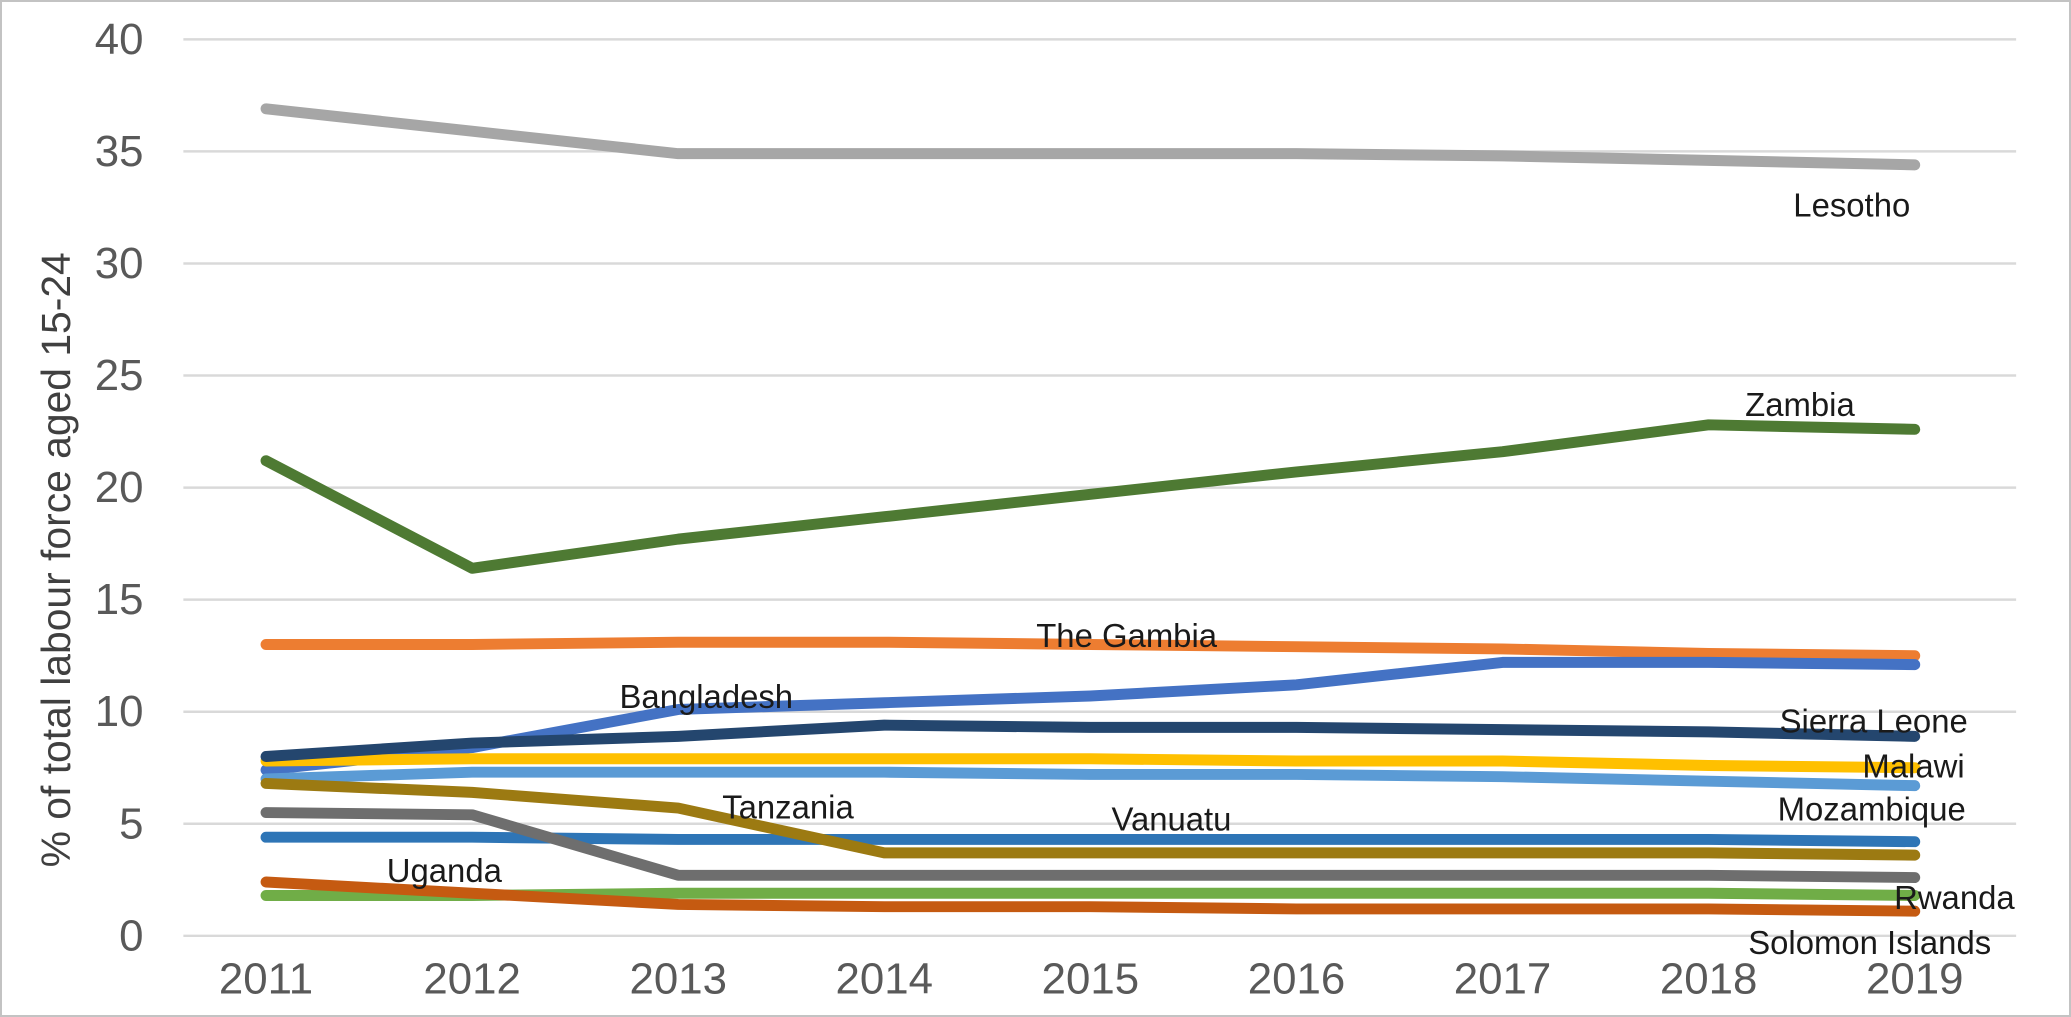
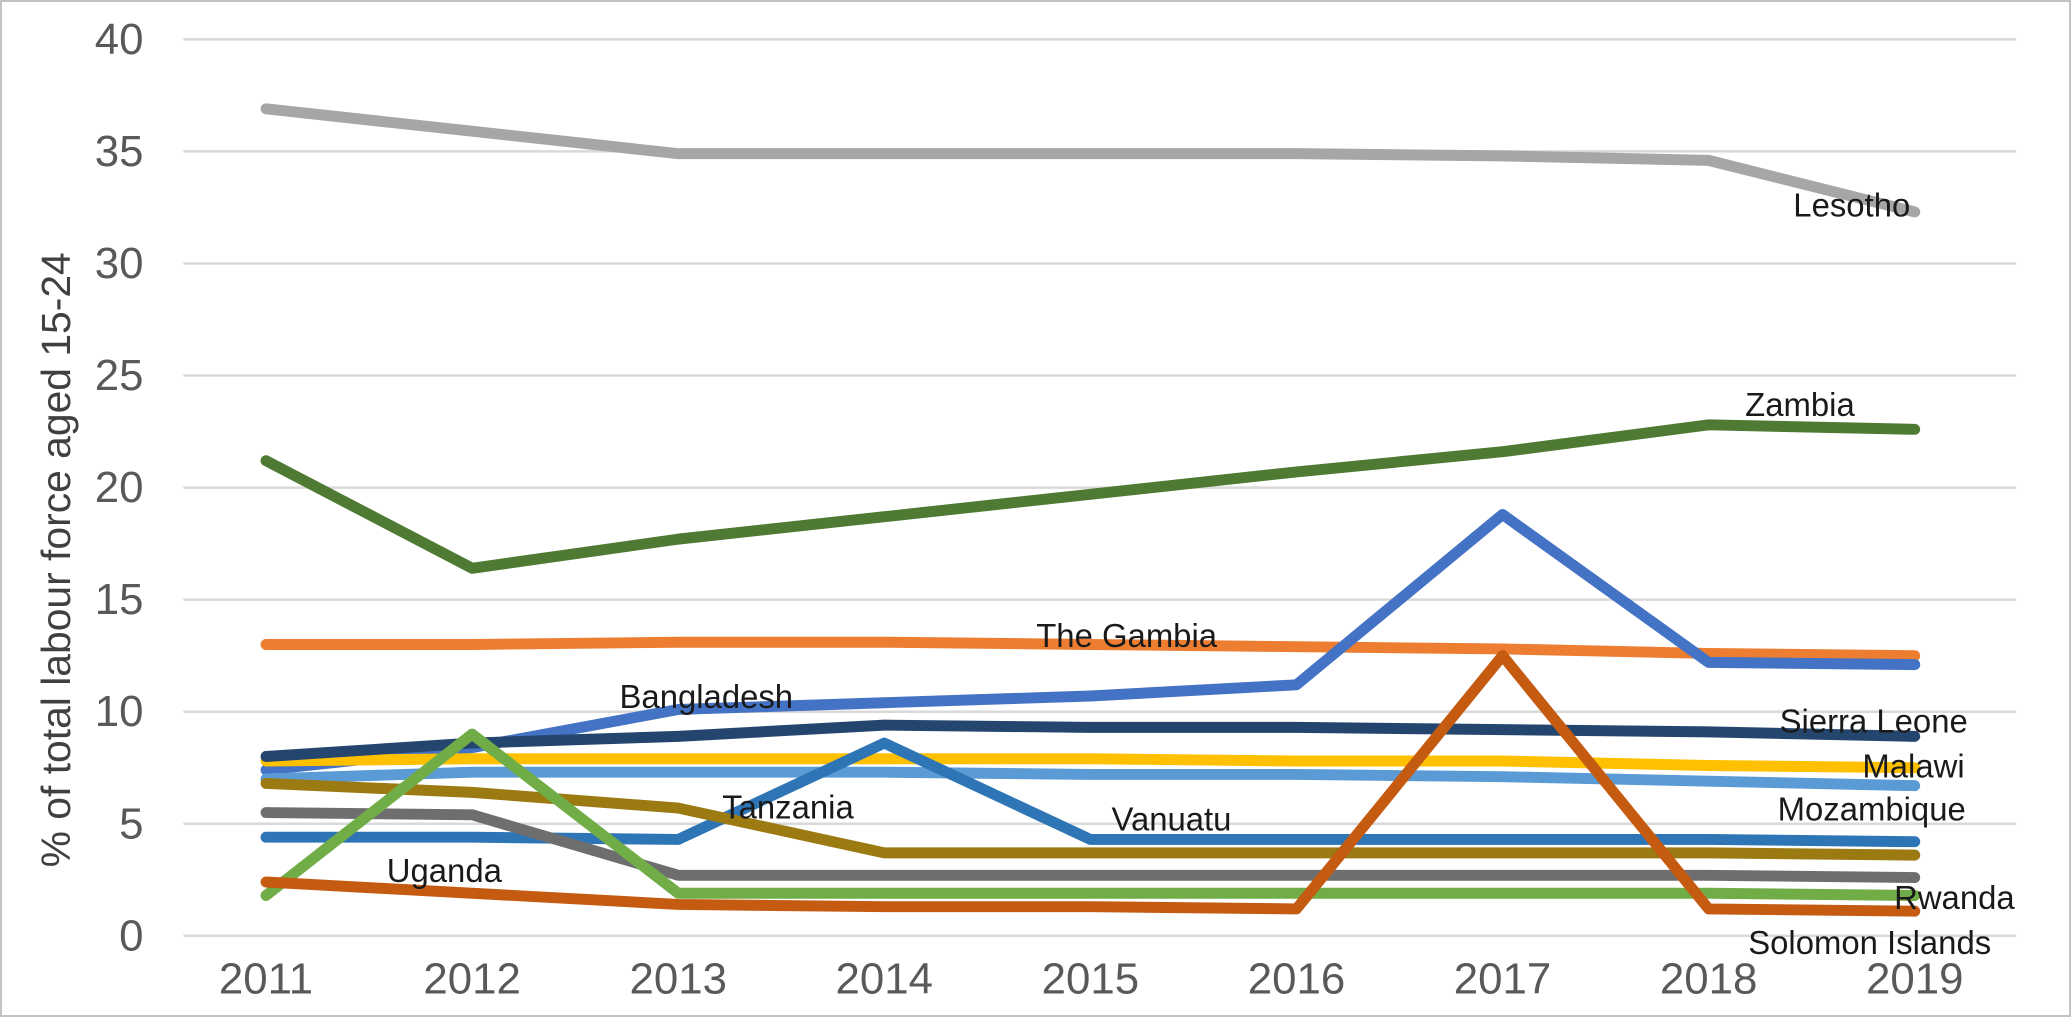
Rwanda/2012: 1.8 -> 9.0
Vanuatu/2014: 4.3 -> 8.6
Bangladesh/2017: 12.2 -> 18.8
Solomon Islands/2017: 1.2 -> 12.5
Lesotho/2019: 34.4 -> 32.3
